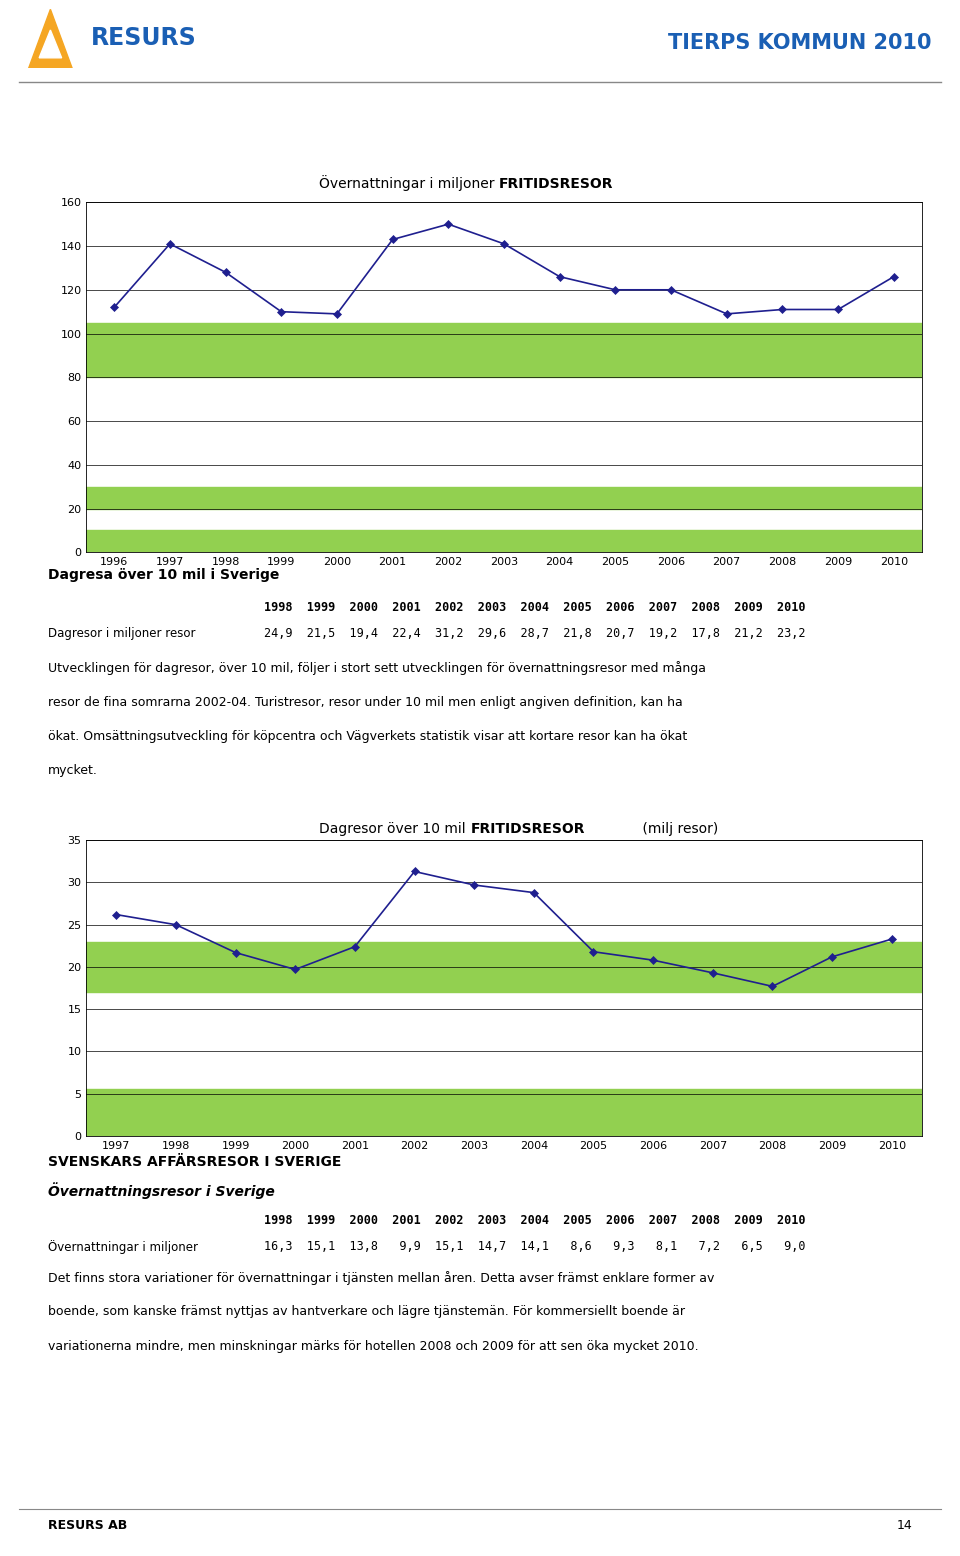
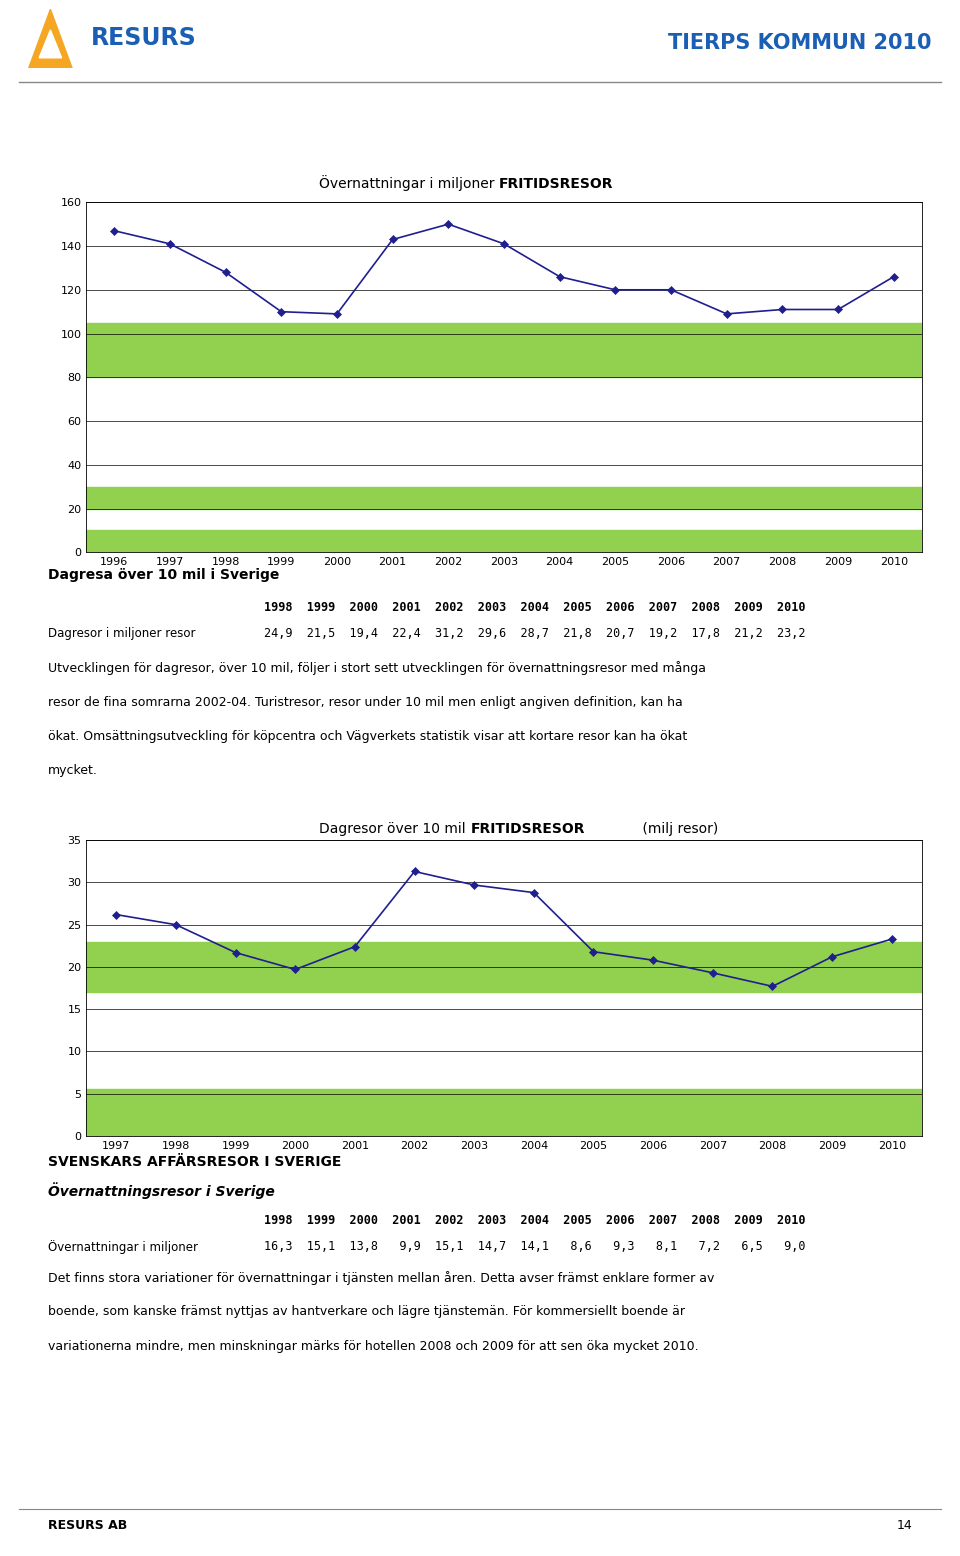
1996: 112 -> 147
